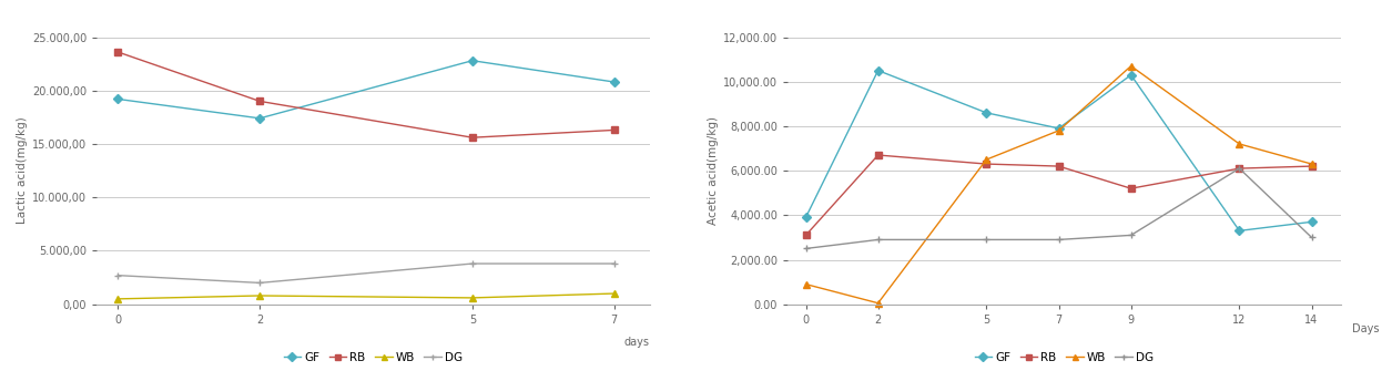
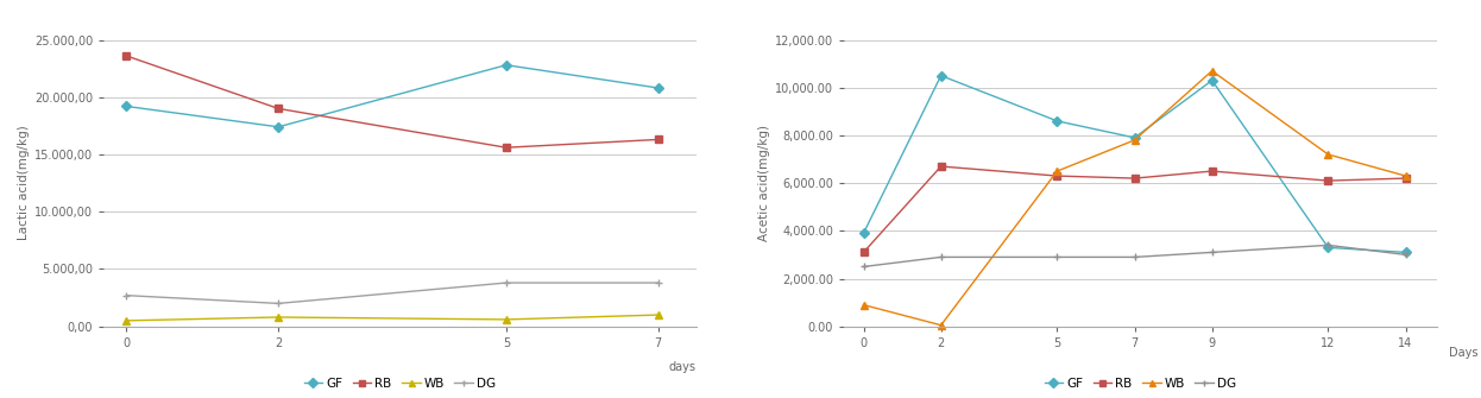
RB/9: 5,200 -> 6,500
DG/12: 6,100 -> 3,400
GF/14: 3,700 -> 3,100
